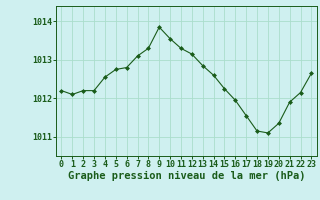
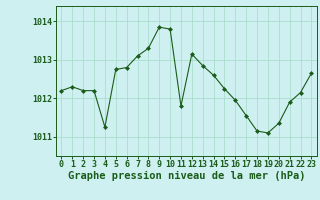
1: 1012.10 -> 1012.30
4: 1012.55 -> 1011.25
10: 1013.55 -> 1013.80
11: 1013.30 -> 1011.80
